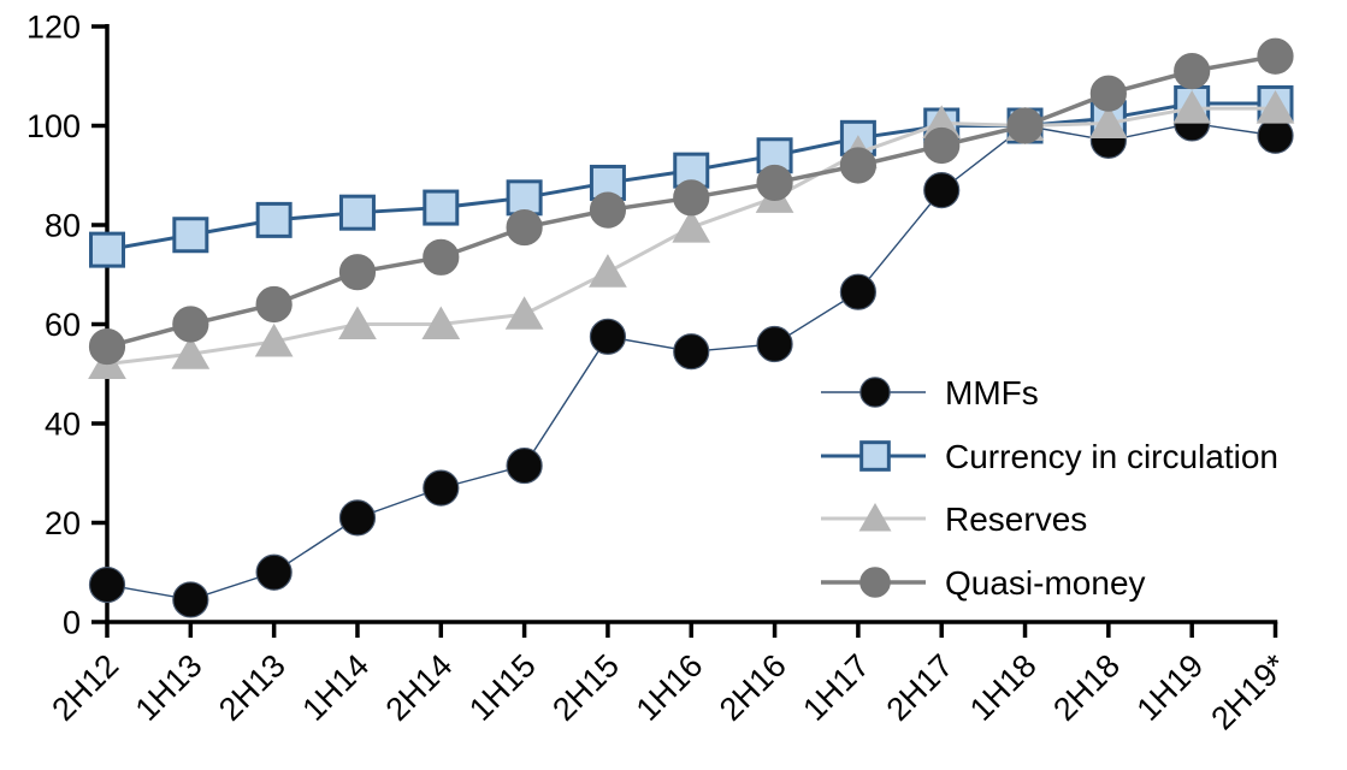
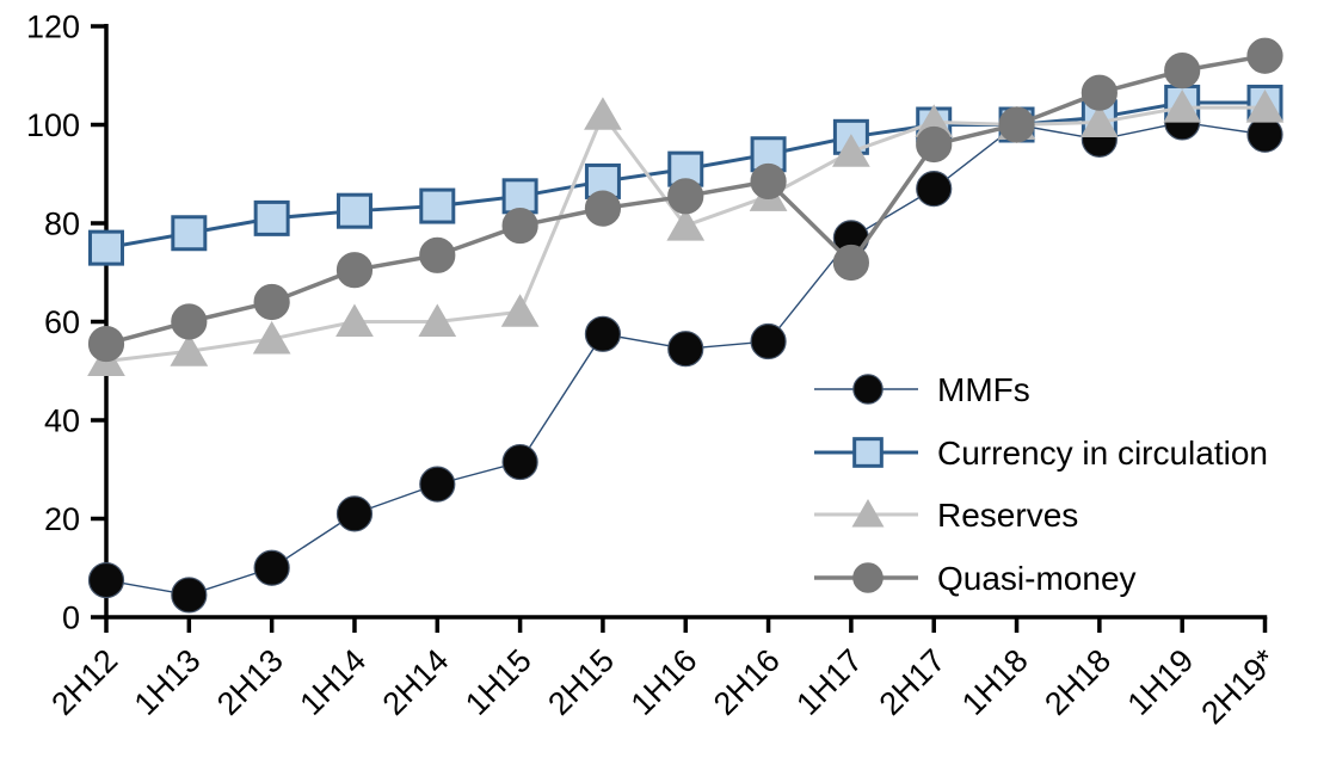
Reserves/2H15: 70 -> 102
MMFs/1H17: 66 -> 77
Quasi-money/1H17: 92 -> 72
